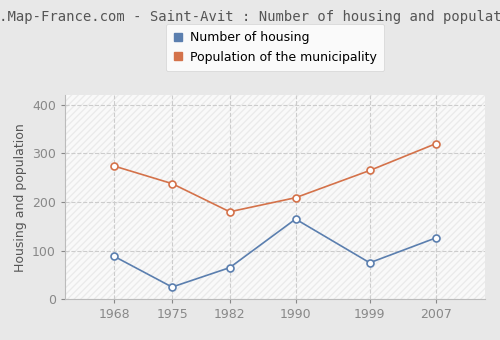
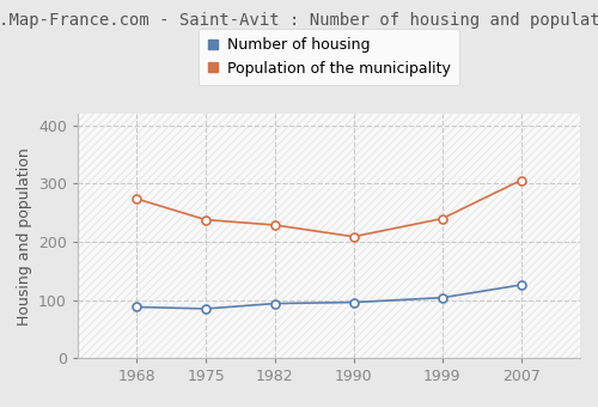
Number of housing/1975: 25 -> 85
Number of housing/1982: 65 -> 94
Population of the municipality/1982: 180 -> 229
Number of housing/1990: 165 -> 96
Number of housing/1999: 75 -> 104
Population of the municipality/1999: 265 -> 240
Population of the municipality/2007: 320 -> 306
